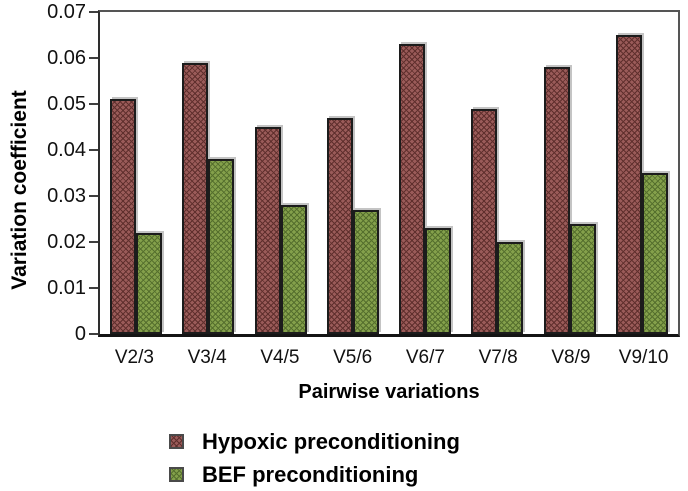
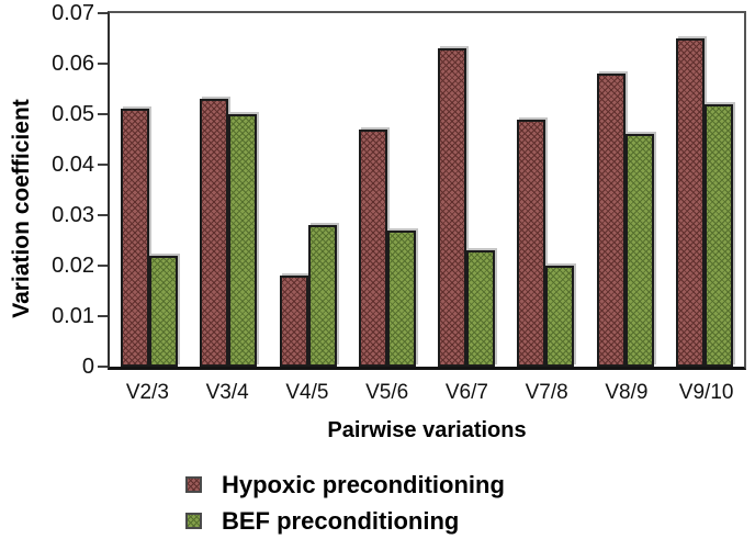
Hypoxic preconditioning/V3/4: 0.059 -> 0.053
BEF preconditioning/V3/4: 0.038 -> 0.050
Hypoxic preconditioning/V4/5: 0.045 -> 0.018
BEF preconditioning/V8/9: 0.024 -> 0.046
BEF preconditioning/V9/10: 0.035 -> 0.052
